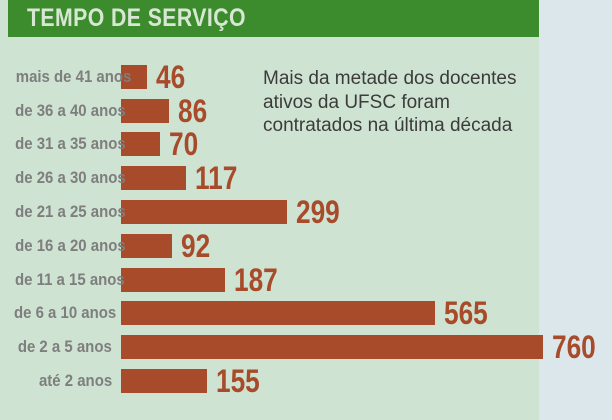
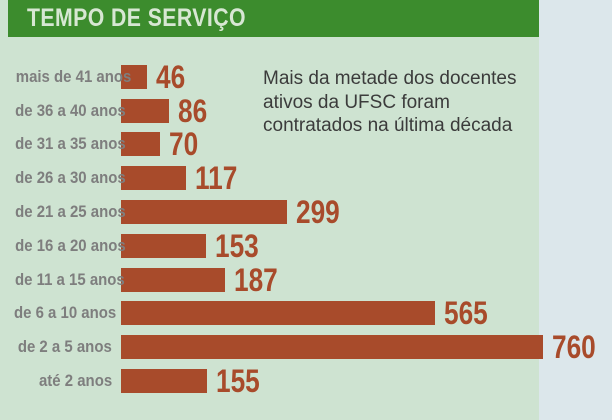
de 16 a 20 anos: 92 -> 153
